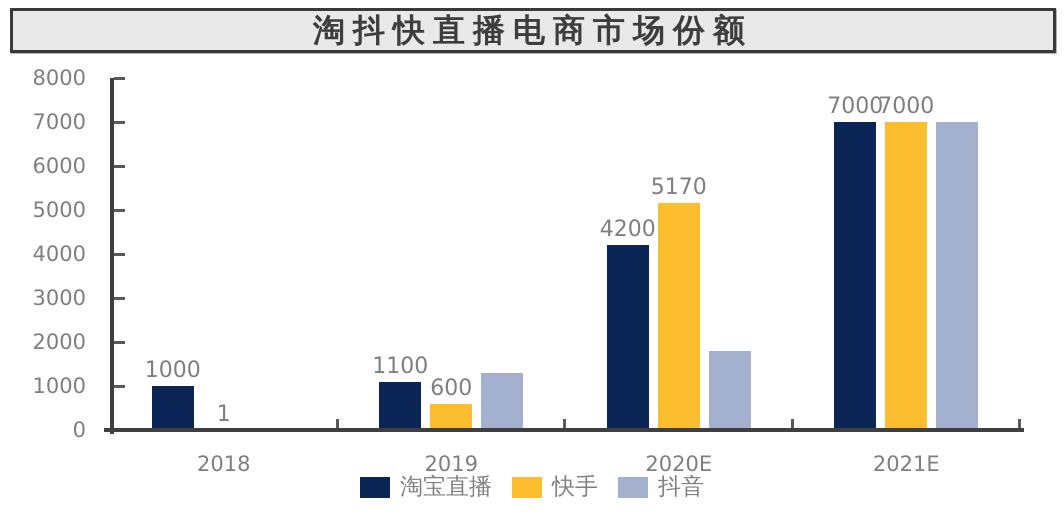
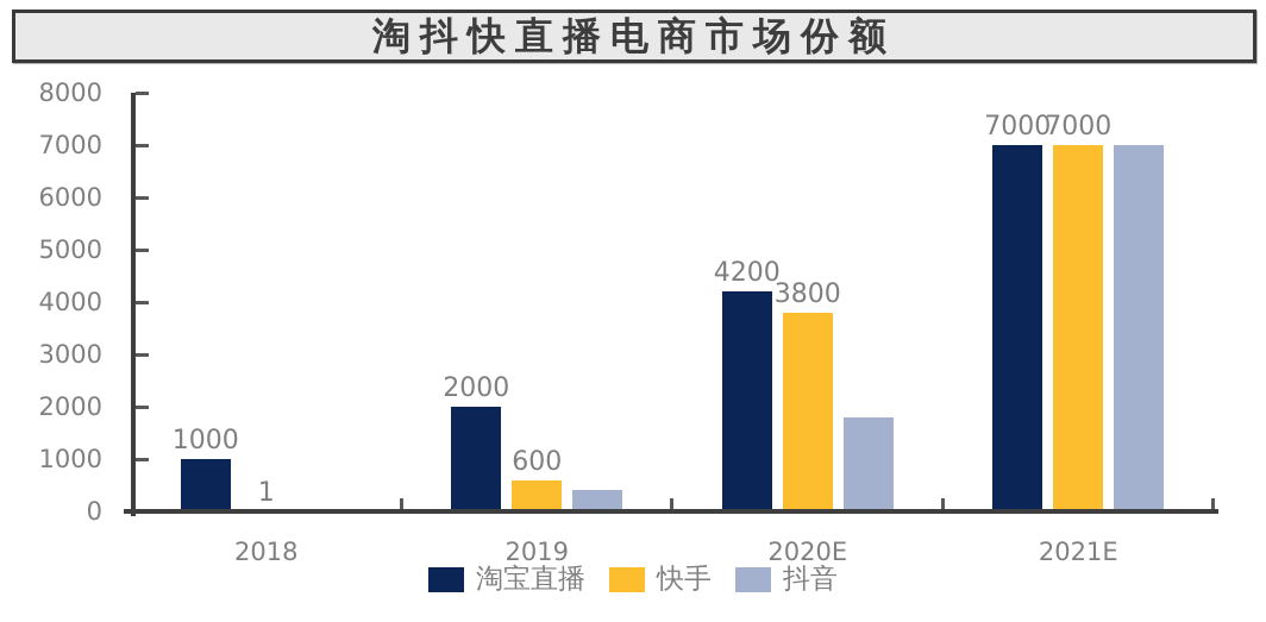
淘宝直播/2019: 1100 -> 2000
抖音/2019: 1300 -> 400
快手/2020E: 5170 -> 3800
